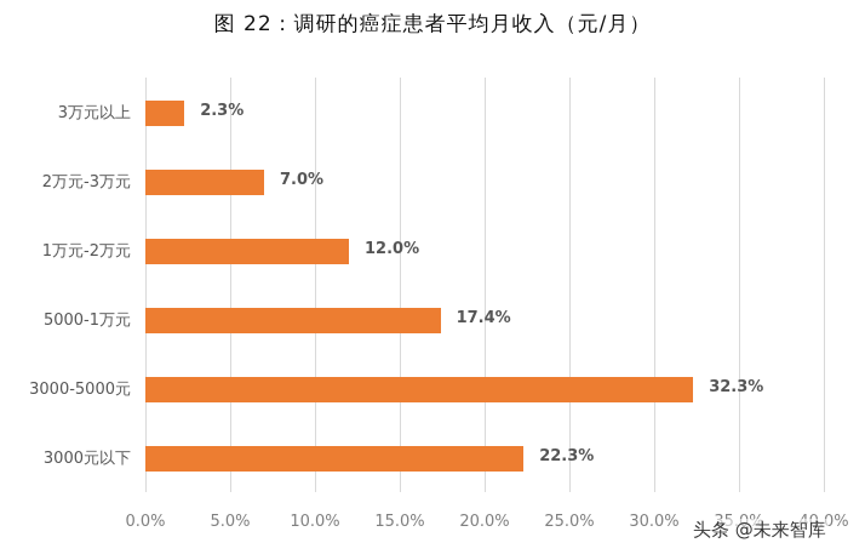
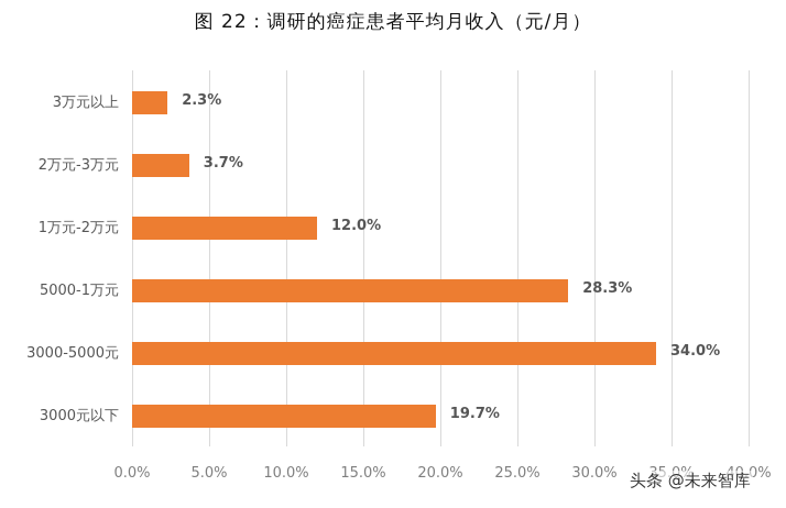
2万元-3万元: 7.0% -> 3.7%
5000-1万元: 17.4% -> 28.3%
3000-5000元: 32.3% -> 34.0%
3000元以下: 22.3% -> 19.7%
